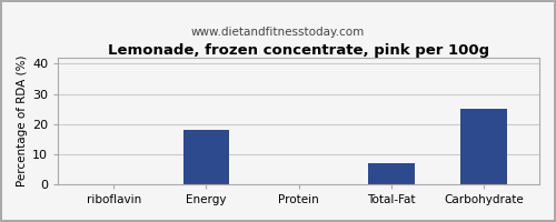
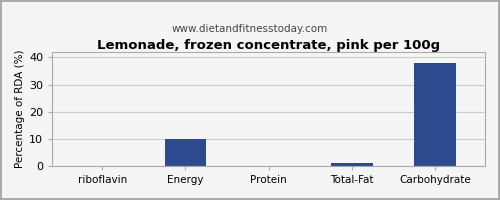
Energy: 18 -> 10
Total-Fat: 7 -> 1
Carbohydrate: 25 -> 38
